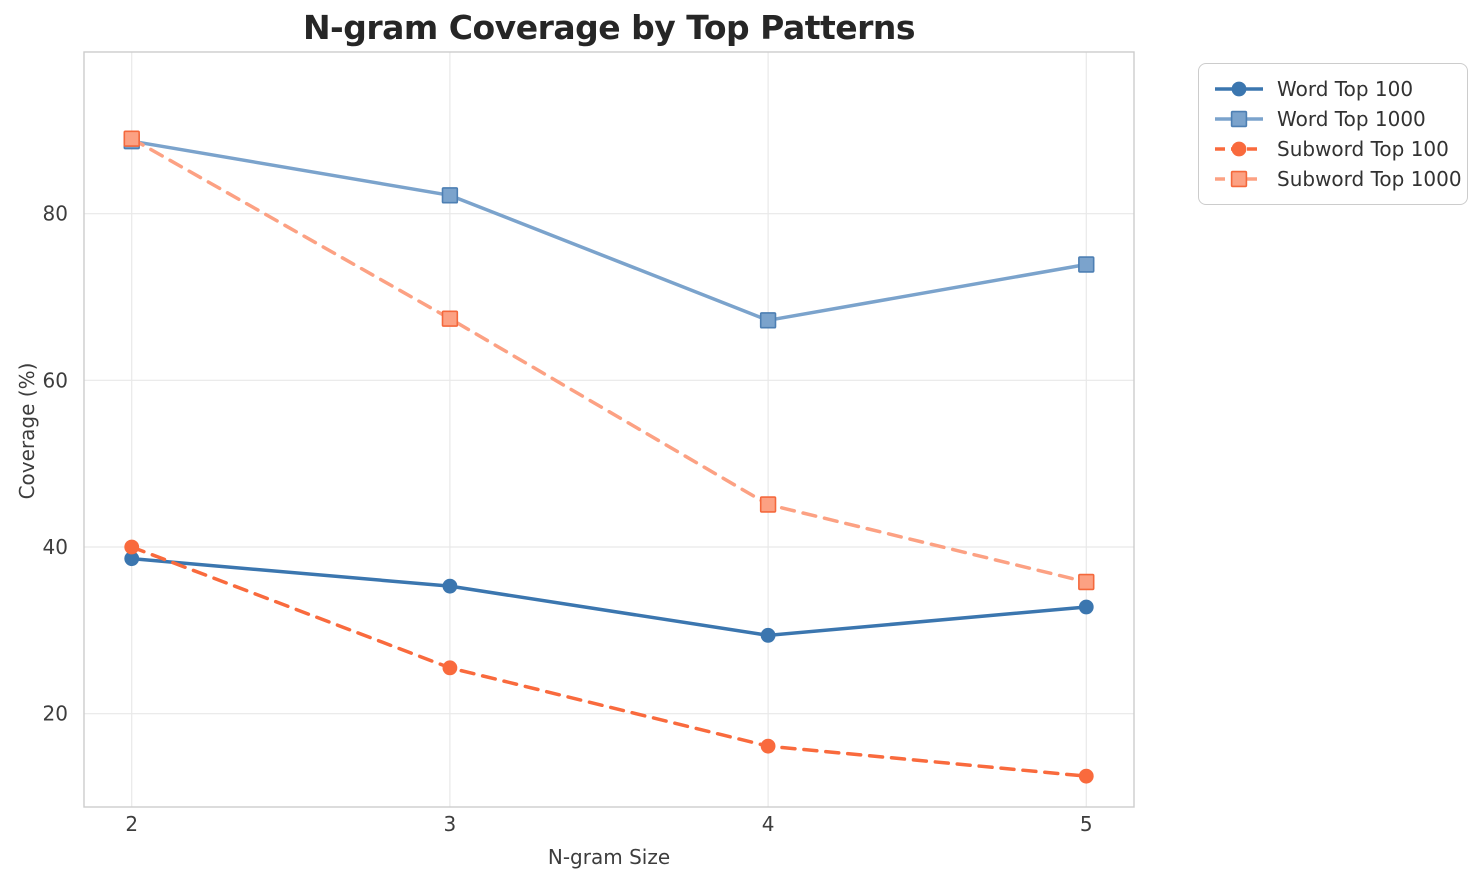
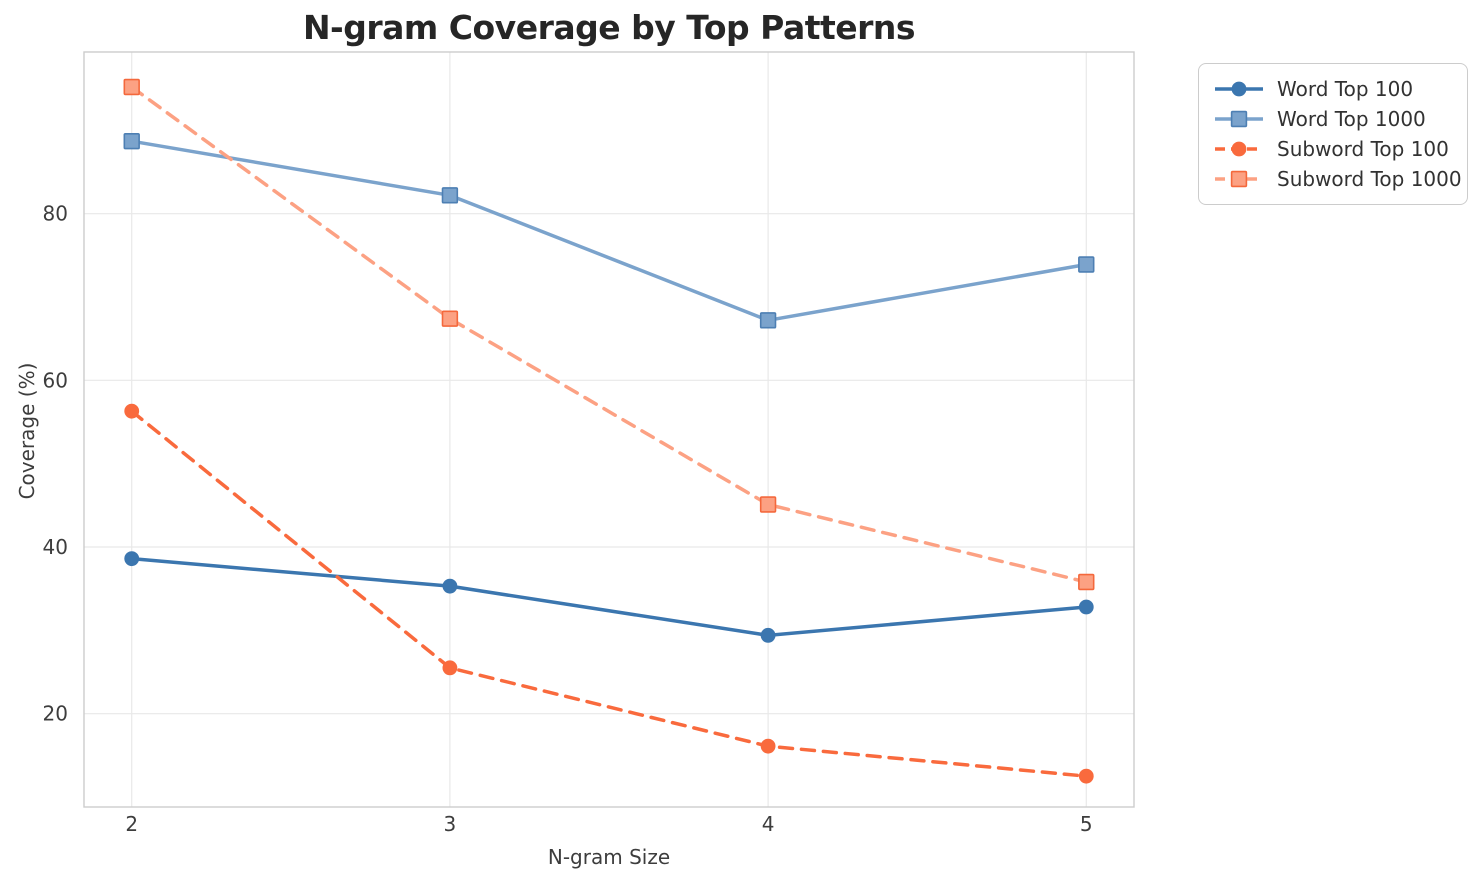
Subword Top 100/2: 40 -> 56
Subword Top 1000/2: 89 -> 95
